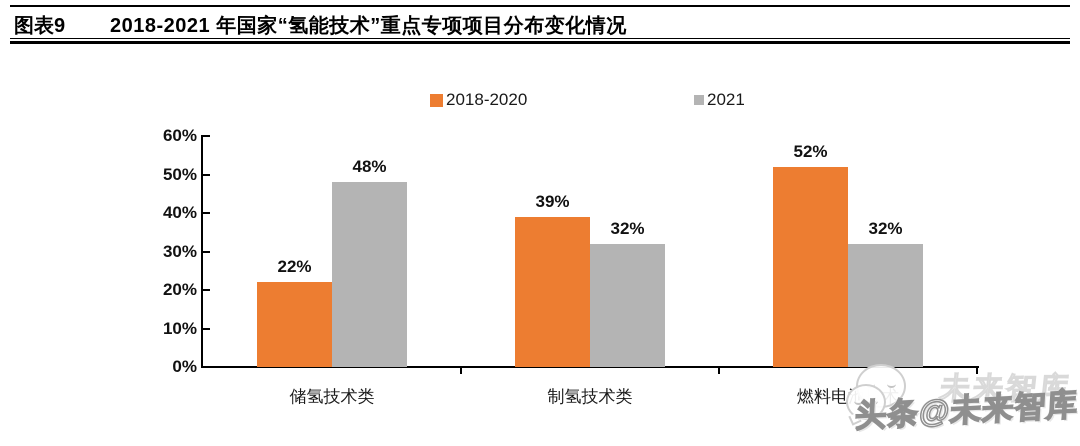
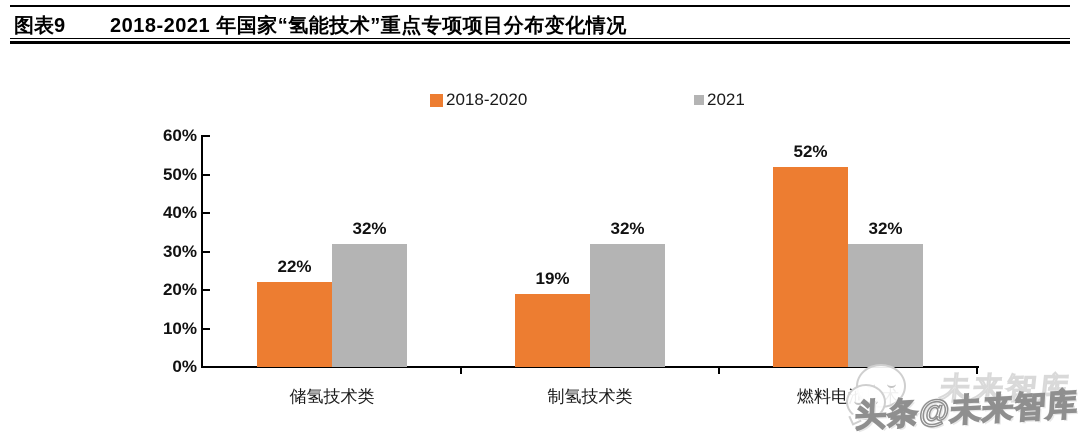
2021/储氢技术类: 48% -> 32%
2018-2020/制氢技术类: 39% -> 19%
